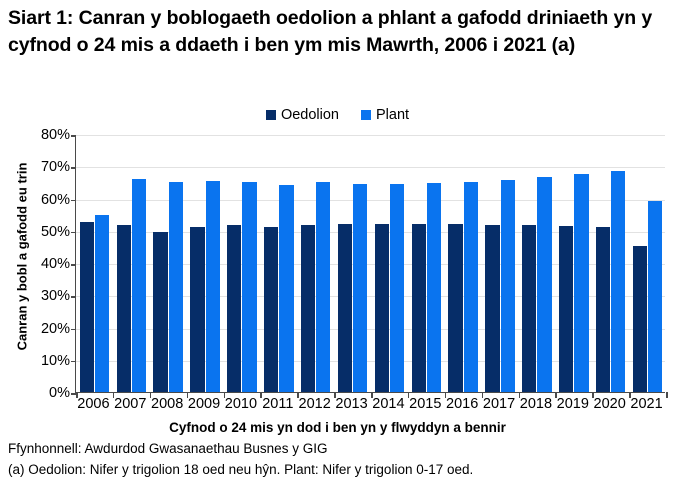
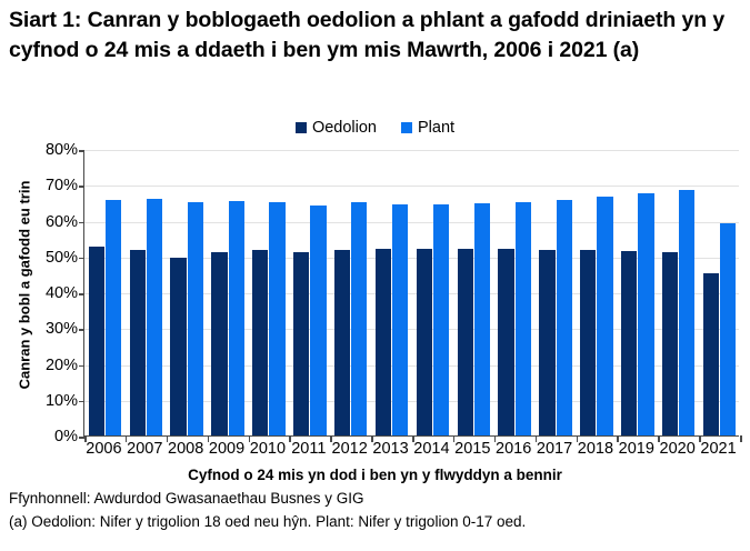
Plant/2006: 55% -> 66%
